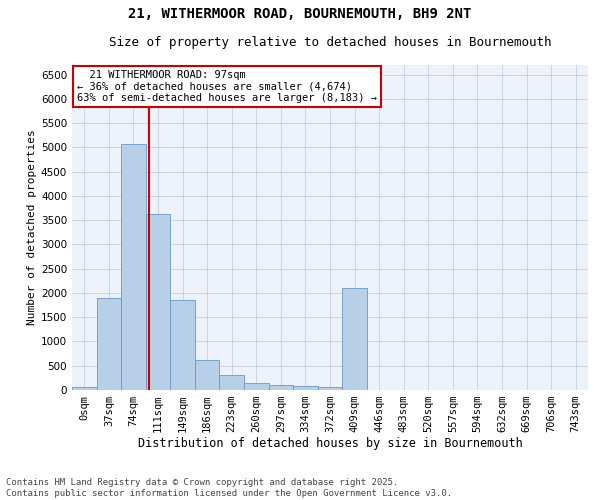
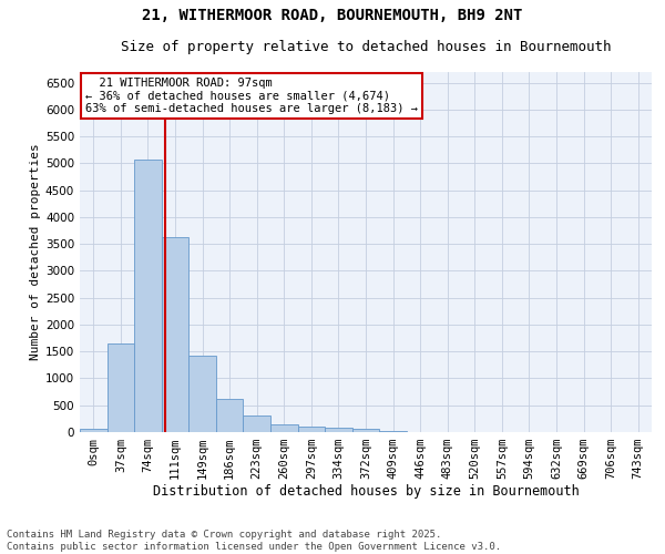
37sqm: 1900 -> 1640
149sqm: 1850 -> 1430
409sqm: 2100 -> 30
